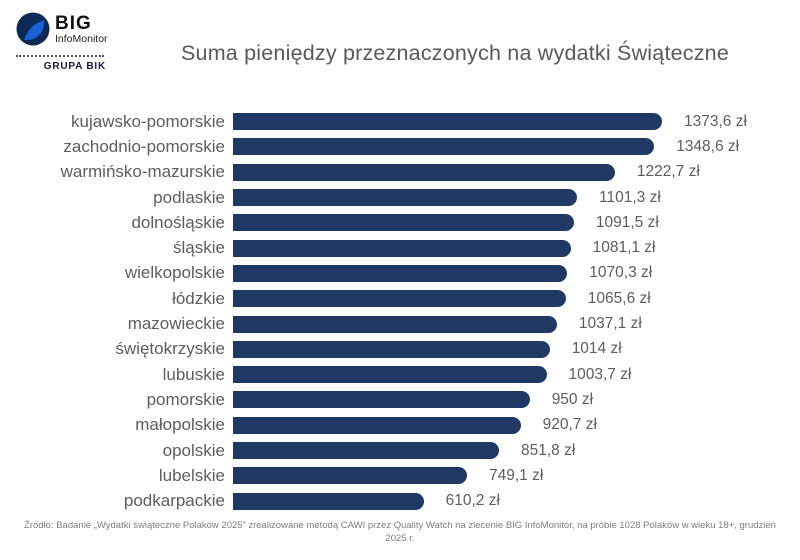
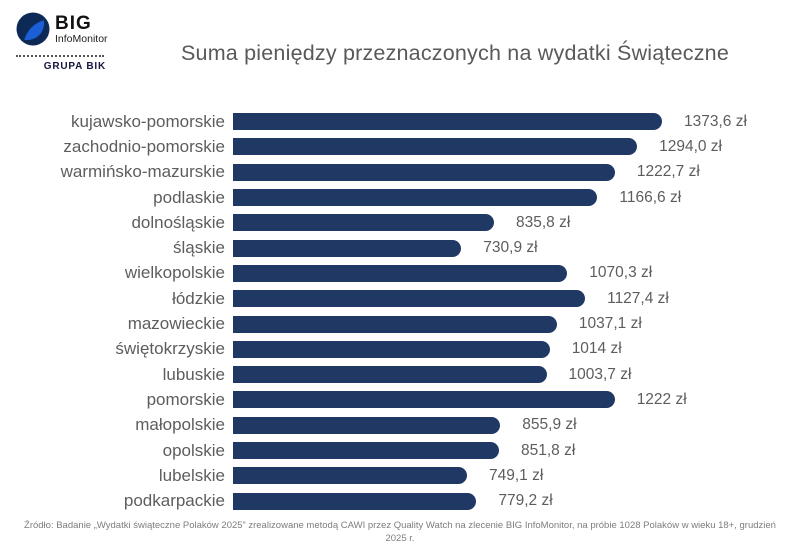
zachodnio-pomorskie: 1348,6 -> 1294,0
podlaskie: 1101,3 -> 1166,6
dolnośląskie: 1091,5 -> 835,8
śląskie: 1081,1 -> 730,9
łódzkie: 1065,6 -> 1127,4
pomorskie: 950 -> 1222
małopolskie: 920,7 -> 855,9
podkarpackie: 610,2 -> 779,2
